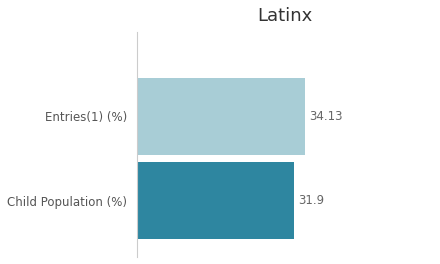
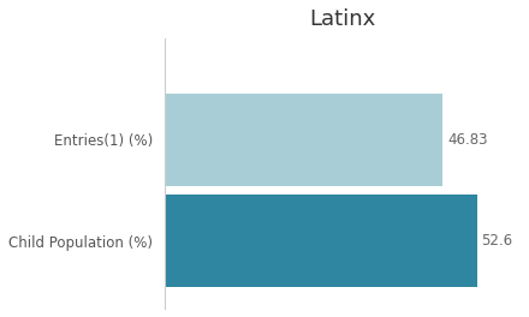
Entries(1) (%): 34.13 -> 46.83
Child Population (%): 31.9 -> 52.6
